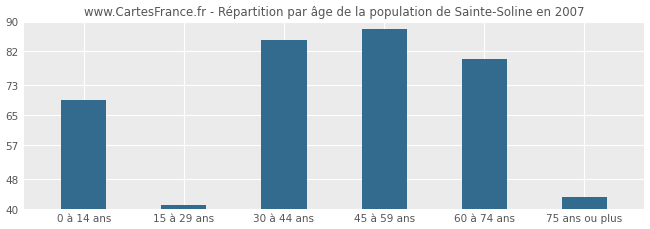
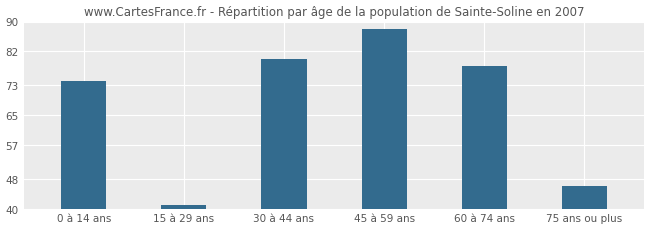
0 à 14 ans: 69 -> 74
30 à 44 ans: 85 -> 80
60 à 74 ans: 80 -> 78
75 ans ou plus: 43 -> 46
